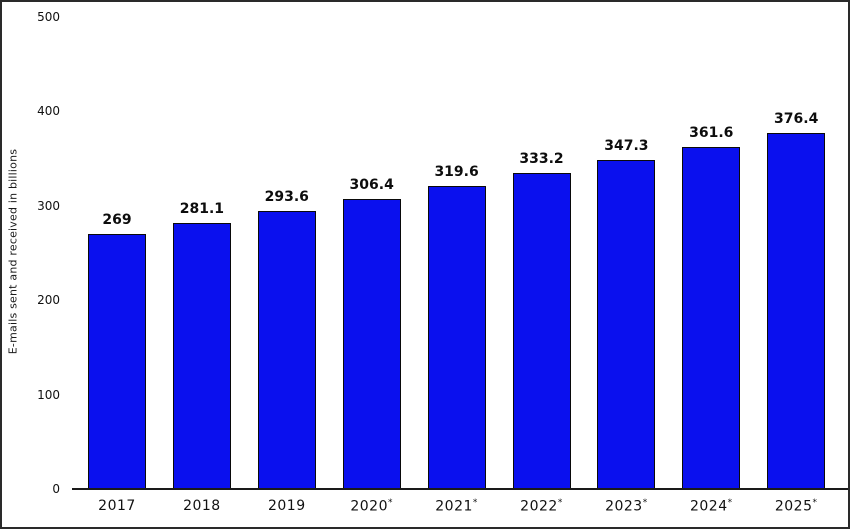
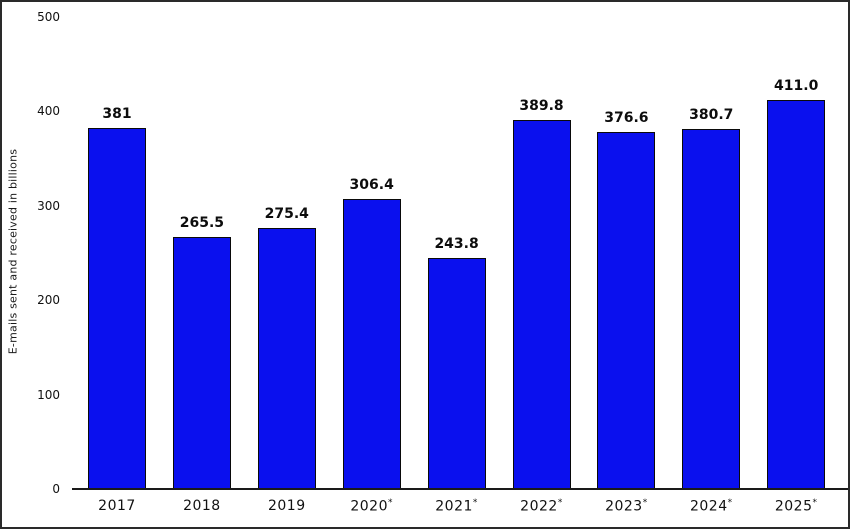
2017: 269 -> 381
2018: 281.1 -> 265.5
2019: 293.6 -> 275.4
2021*: 319.6 -> 243.8
2022*: 333.2 -> 389.8
2023*: 347.3 -> 376.6
2024*: 361.6 -> 380.7
2025*: 376.4 -> 411.0
